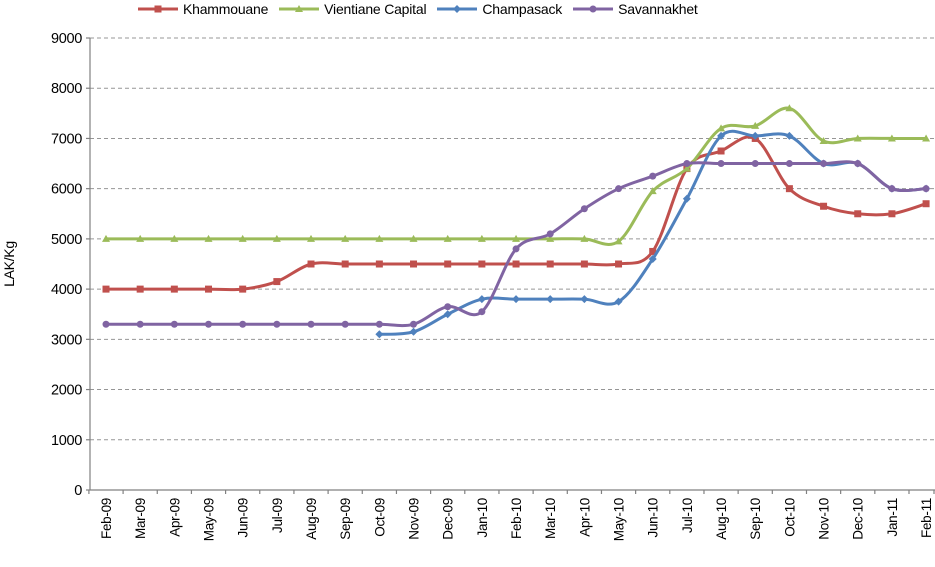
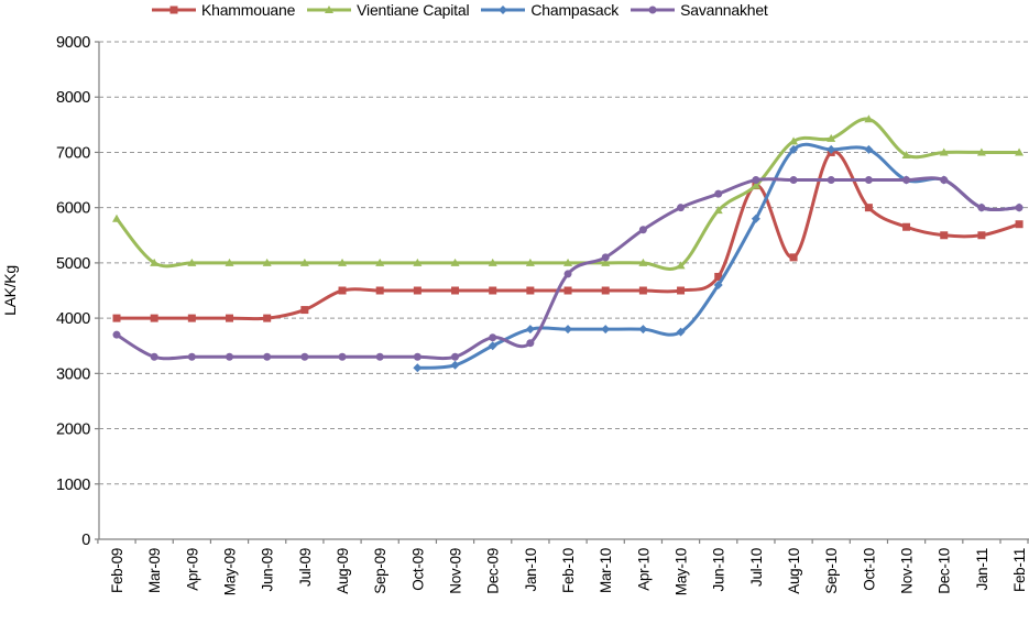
Vientiane Capital/Feb-09: 5000 -> 5800
Savannakhet/Feb-09: 3300 -> 3700
Khammouane/Aug-10: 6800 -> 5100
